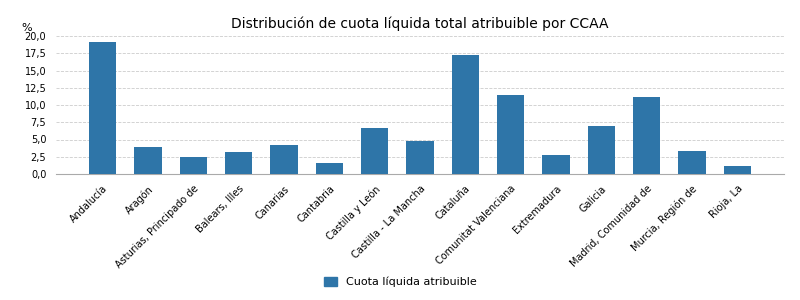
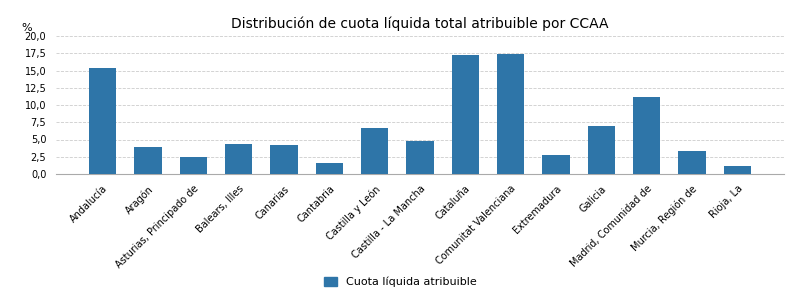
Andalucía: 19,2 -> 15,4
Balears, Illes: 3,2 -> 4,4
Comunitat Valenciana: 11,5 -> 17,4
